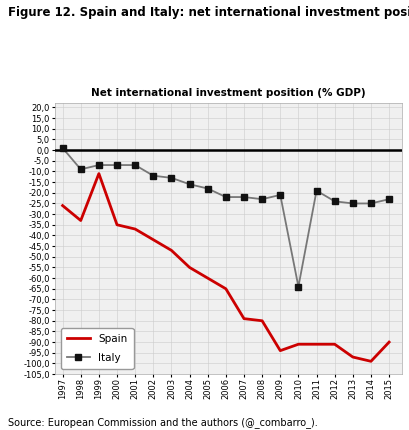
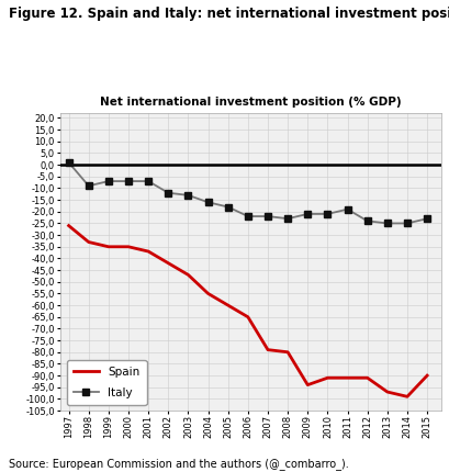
Spain/1999: -11 -> -35
Italy/2010: -64 -> -21
